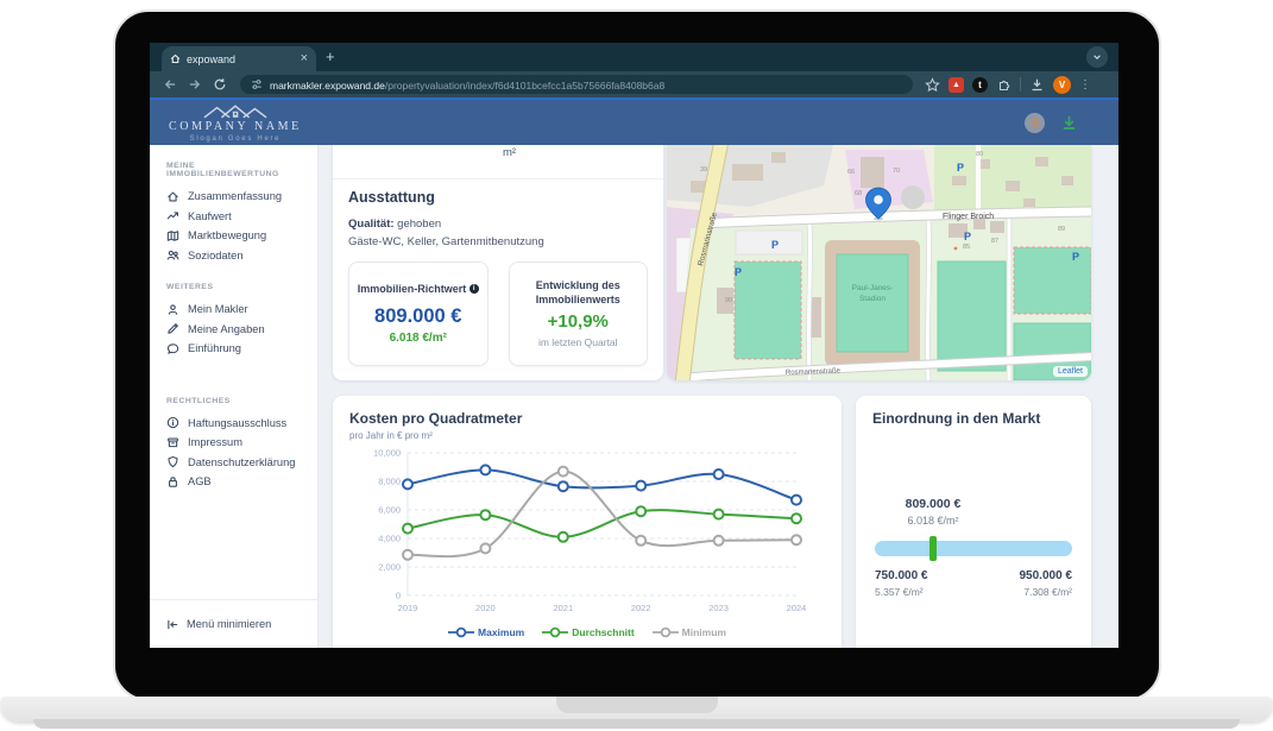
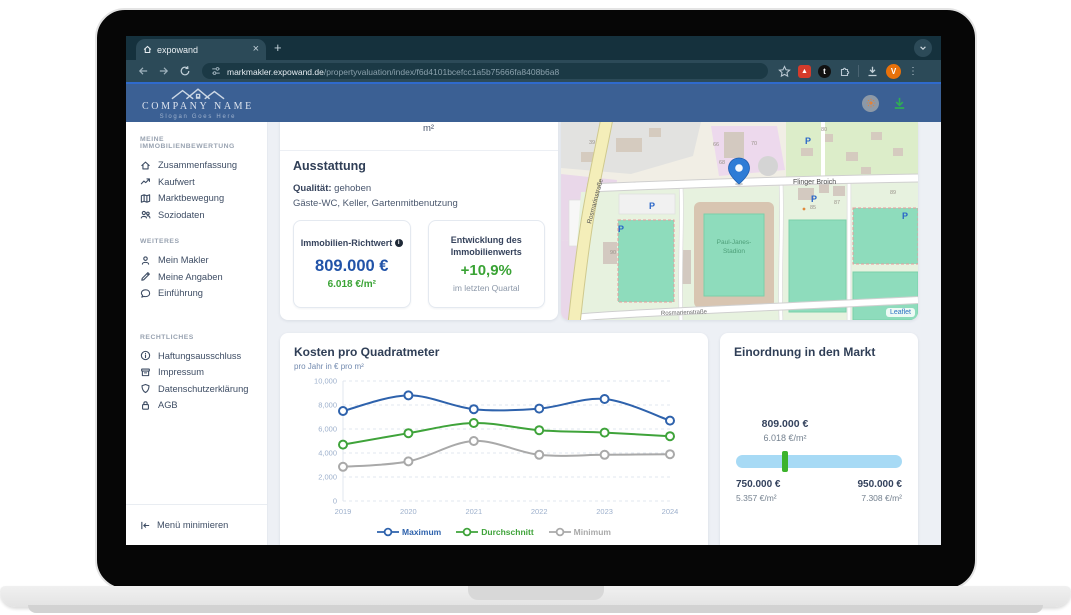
Maximum/2019: 7800 -> 7500
Durchschnitt/2021: 4100 -> 6500
Minimum/2021: 8700 -> 5000
